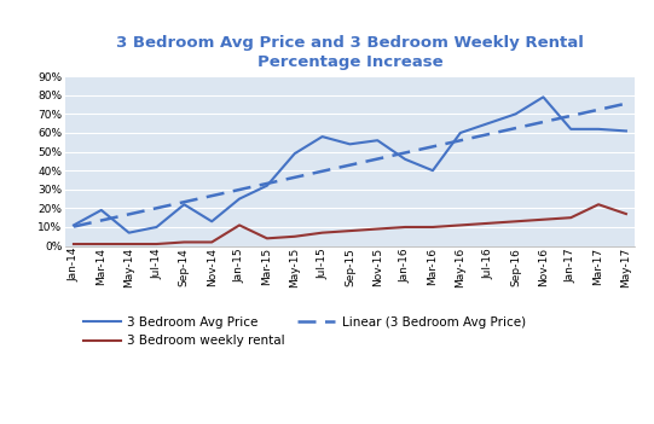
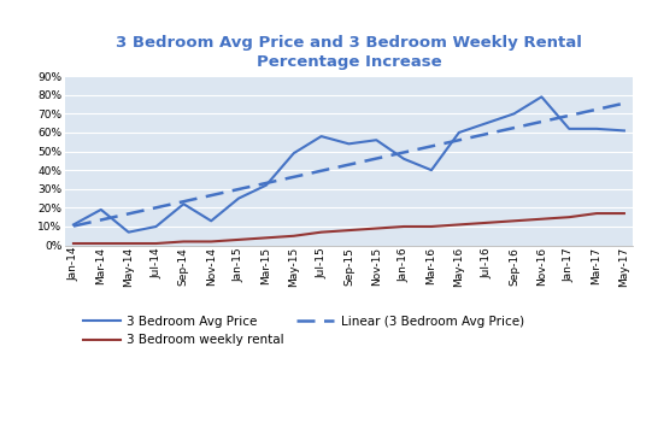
3 Bedroom weekly rental/Jan-15: 11% -> 3%
3 Bedroom weekly rental/Mar-17: 22% -> 17%
